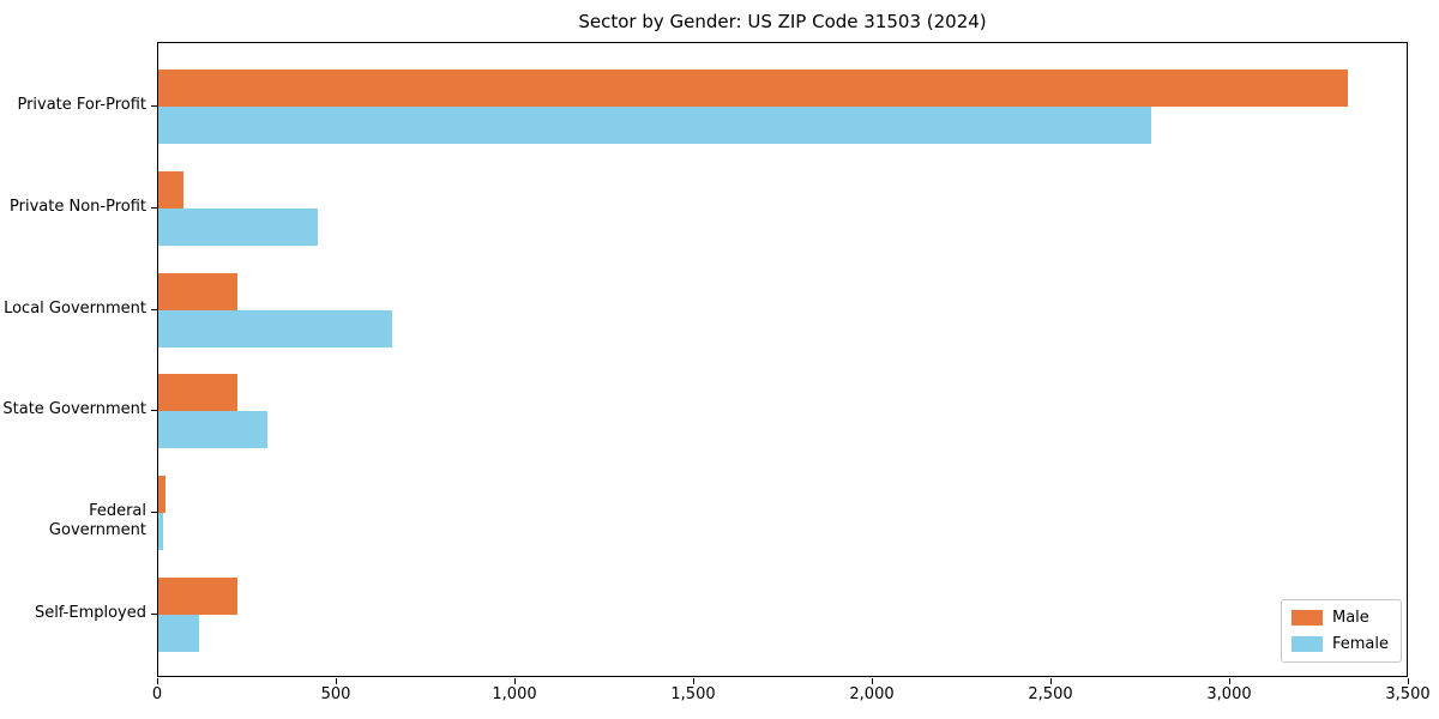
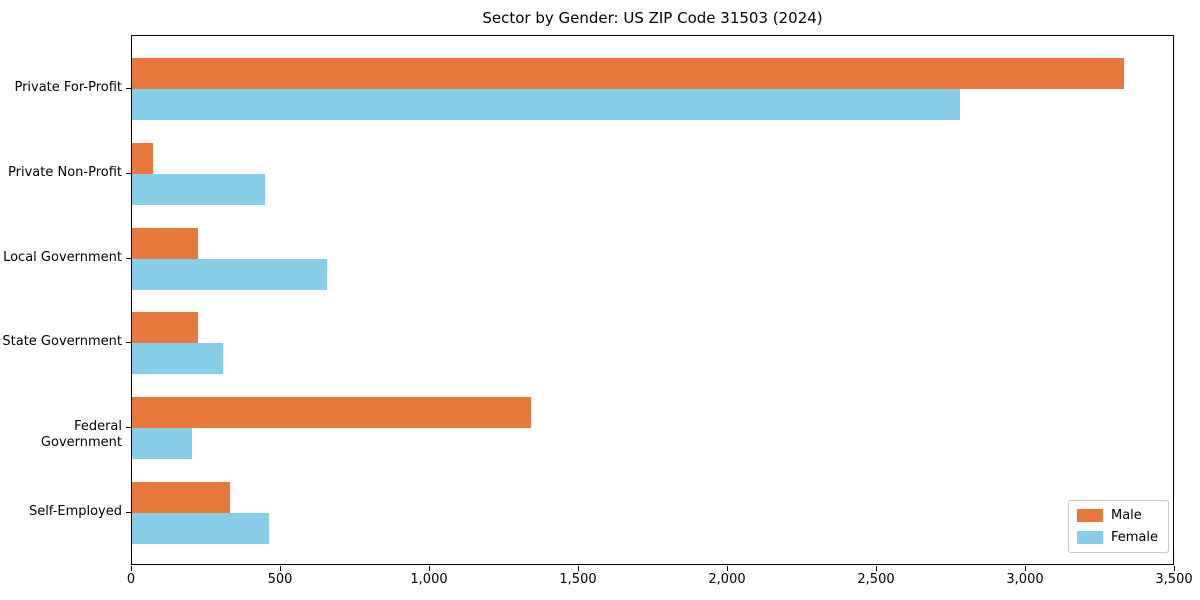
Male/Federal Government: 20 -> 1340
Female/Federal Government: 20 -> 200
Male/Self-Employed: 220 -> 330
Female/Self-Employed: 120 -> 460
